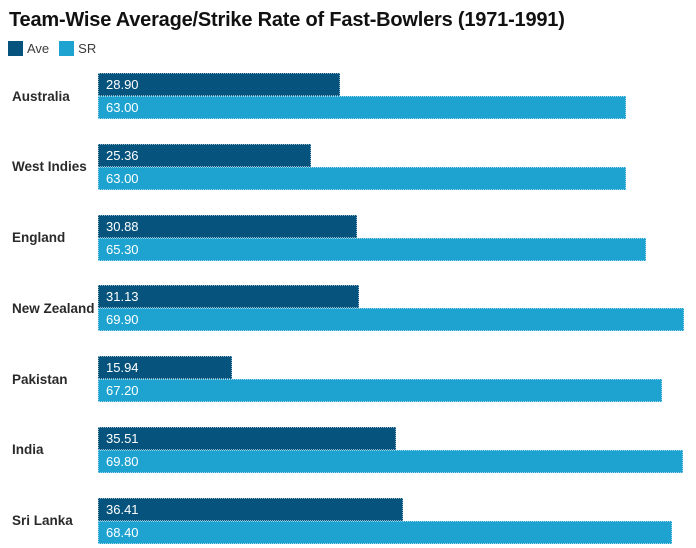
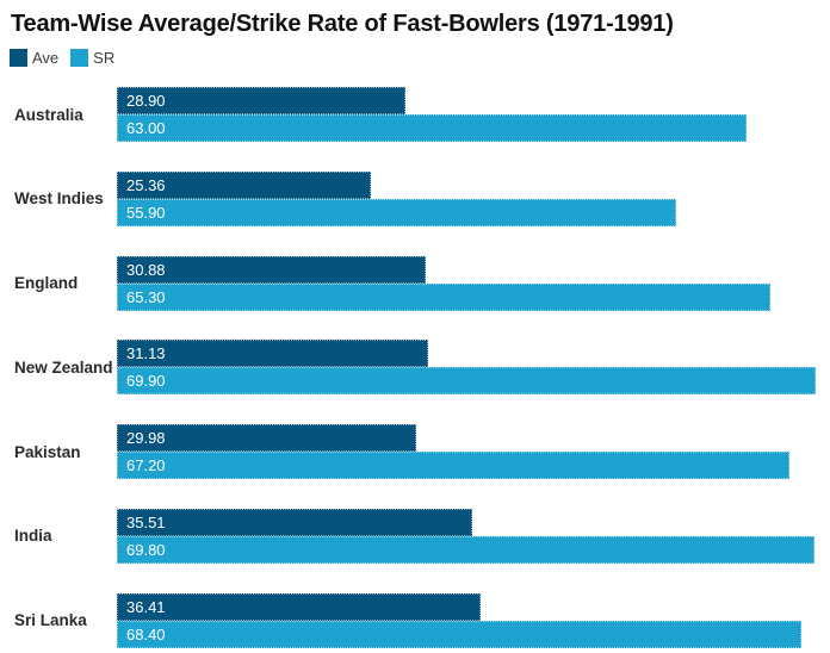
SR/West Indies: 63.00 -> 55.90
Ave/Pakistan: 15.94 -> 29.98
